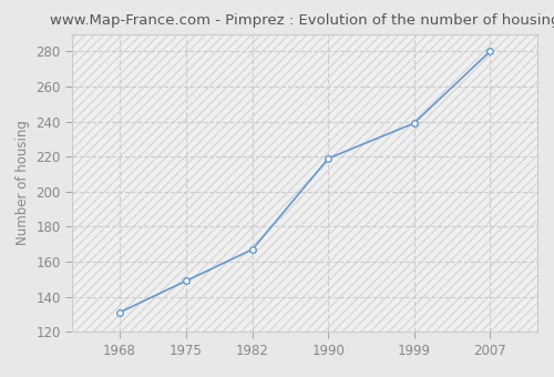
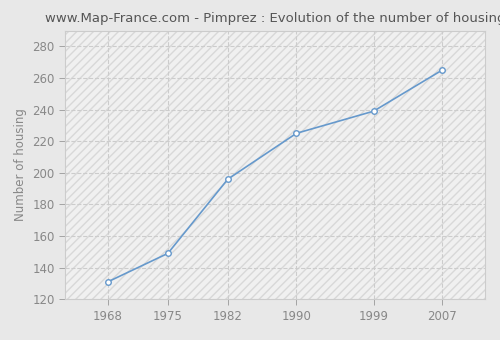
1982: 167 -> 196
1990: 219 -> 225
2007: 280 -> 265
